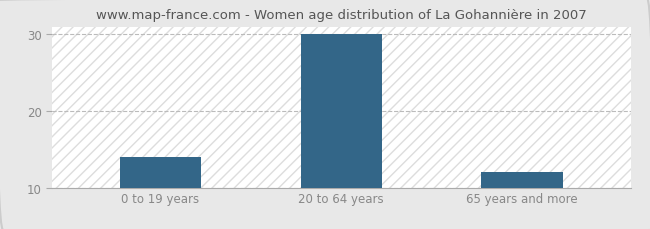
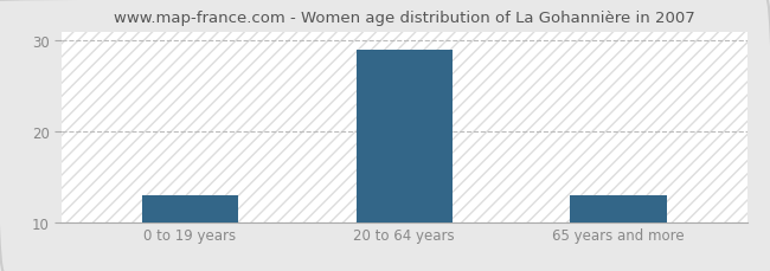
0 to 19 years: 14 -> 13
20 to 64 years: 30 -> 29
65 years and more: 12 -> 13
